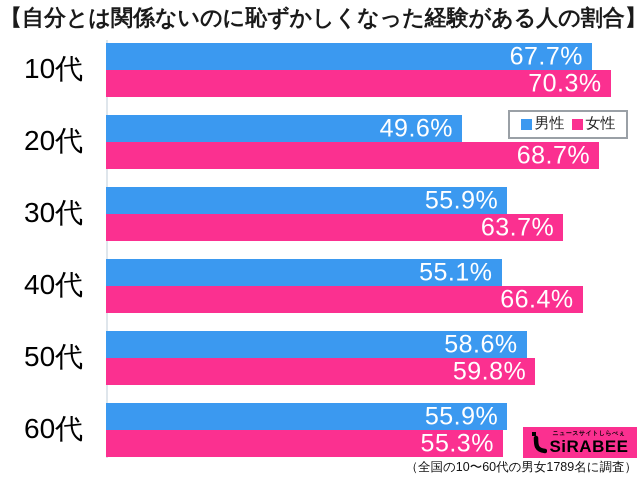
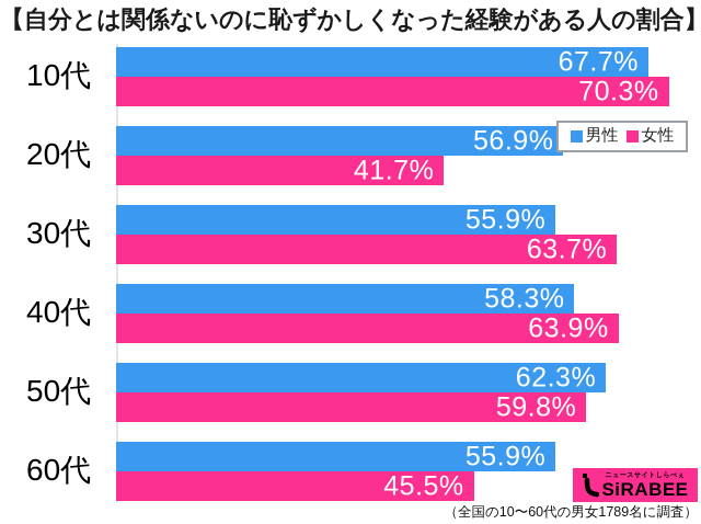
男性/20代: 49.6% -> 56.9%
女性/20代: 68.7% -> 41.7%
男性/40代: 55.1% -> 58.3%
女性/40代: 66.4% -> 63.9%
男性/50代: 58.6% -> 62.3%
女性/60代: 55.3% -> 45.5%
